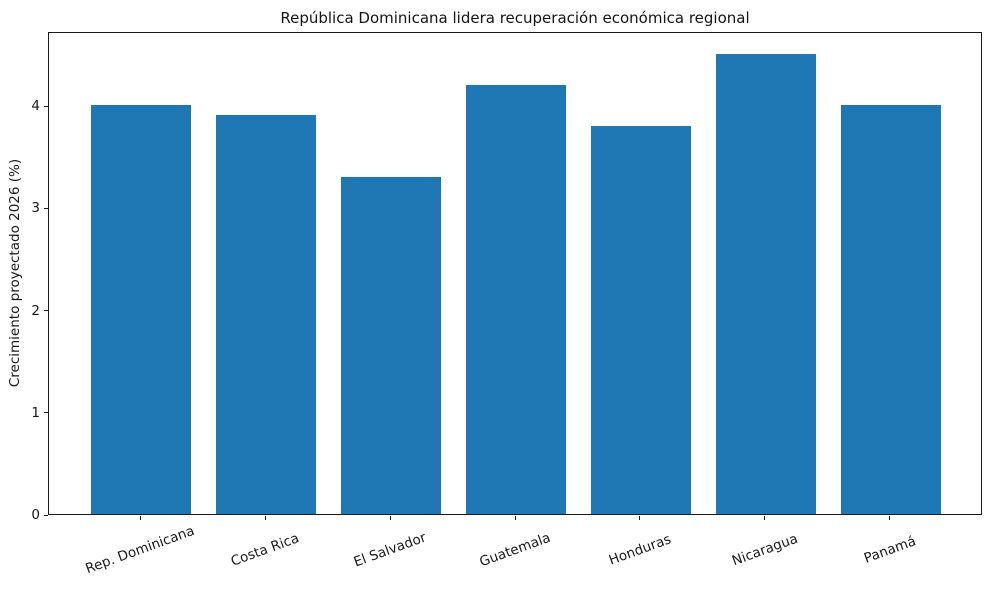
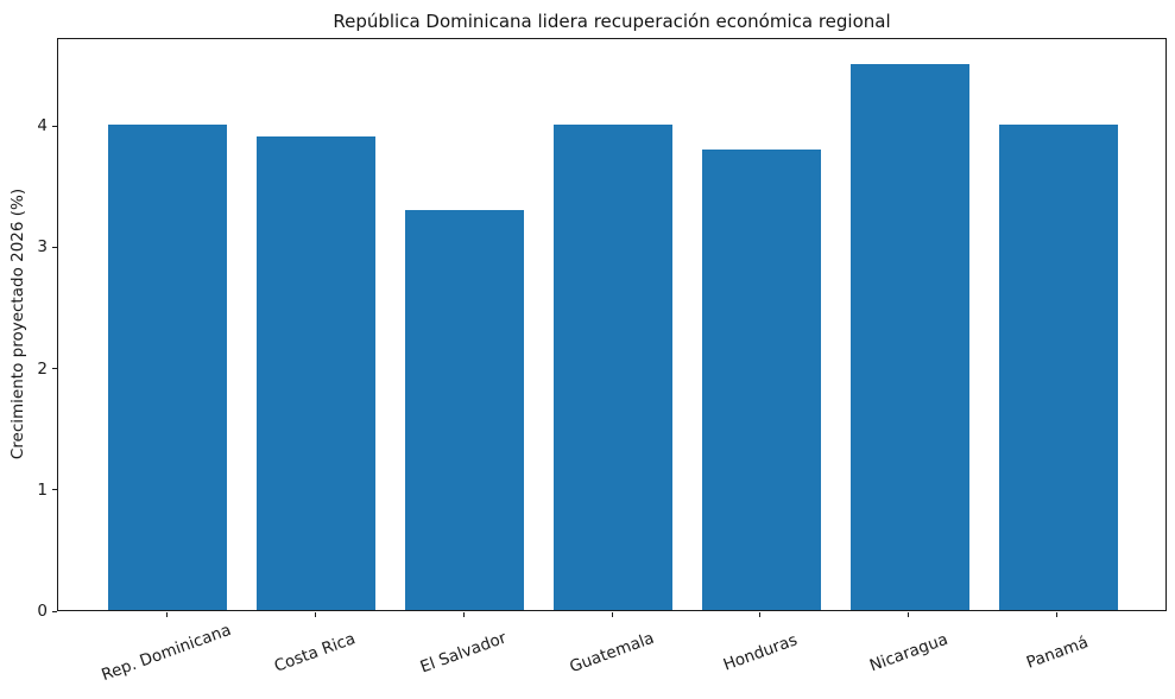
Guatemala: 4.2 -> 4.0
